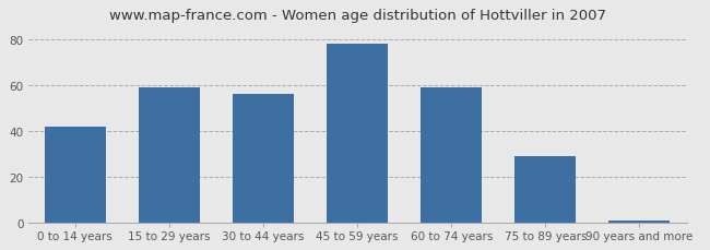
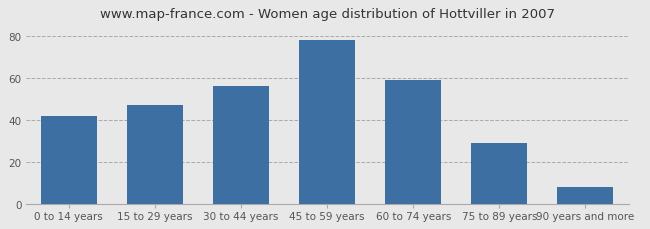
15 to 29 years: 59 -> 47
90 years and more: 1 -> 8
